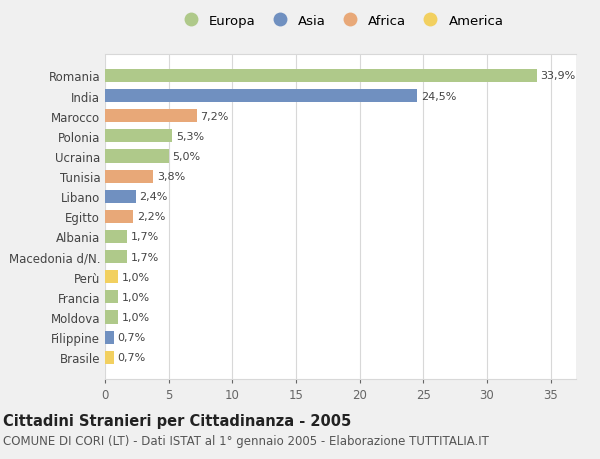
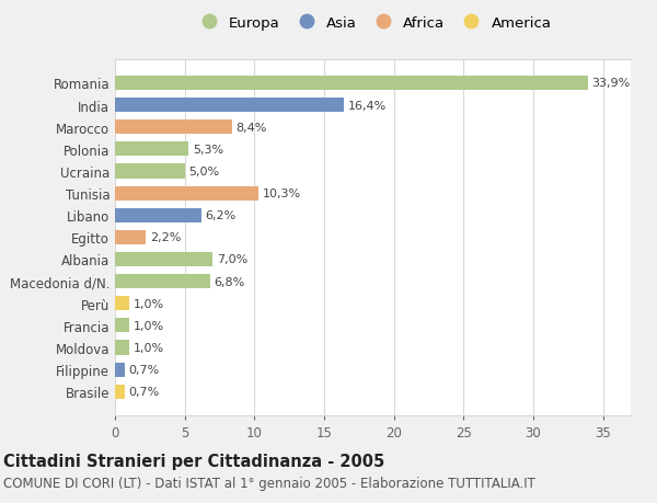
India: 24,5% -> 16,4%
Marocco: 7,2% -> 8,4%
Tunisia: 3,8% -> 10,3%
Libano: 2,4% -> 6,2%
Albania: 1,7% -> 7,0%
Macedonia d/N.: 1,7% -> 6,8%
